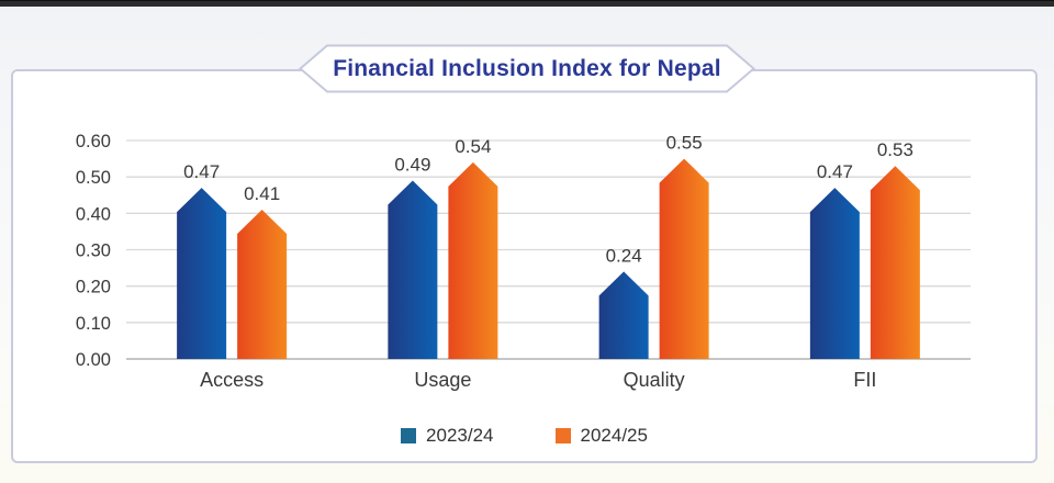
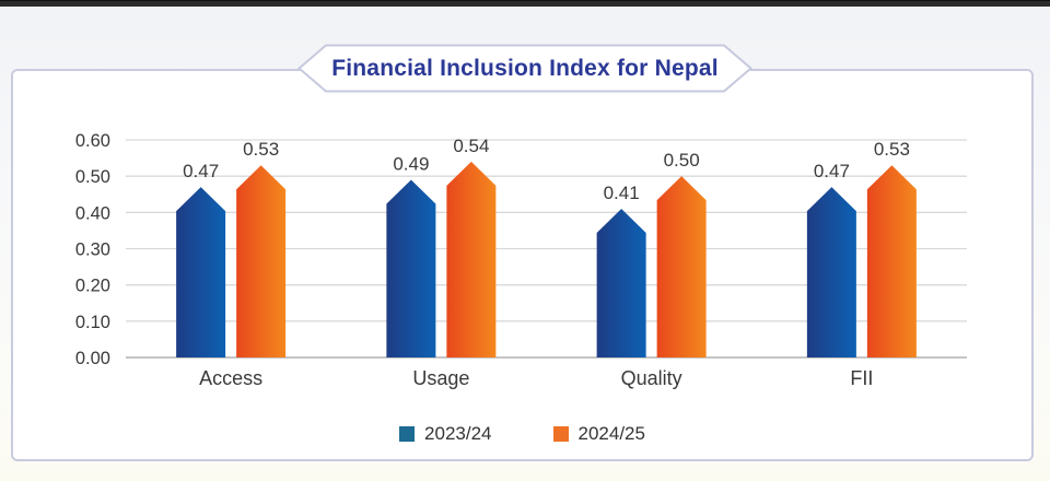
2024/25/Access: 0.41 -> 0.53
2023/24/Quality: 0.24 -> 0.41
2024/25/Quality: 0.55 -> 0.50
